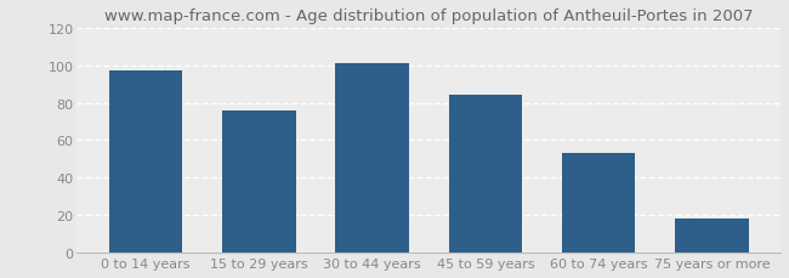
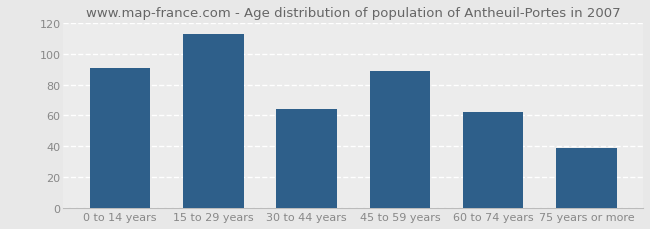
0 to 14 years: 97 -> 91
15 to 29 years: 76 -> 113
30 to 44 years: 101 -> 64
45 to 59 years: 84 -> 89
60 to 74 years: 53 -> 62
75 years or more: 18 -> 39
